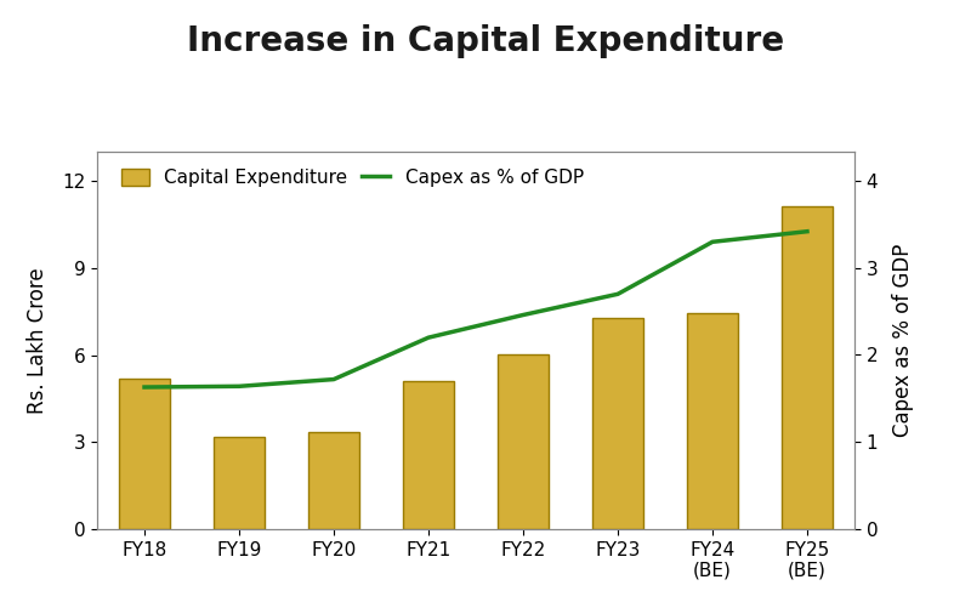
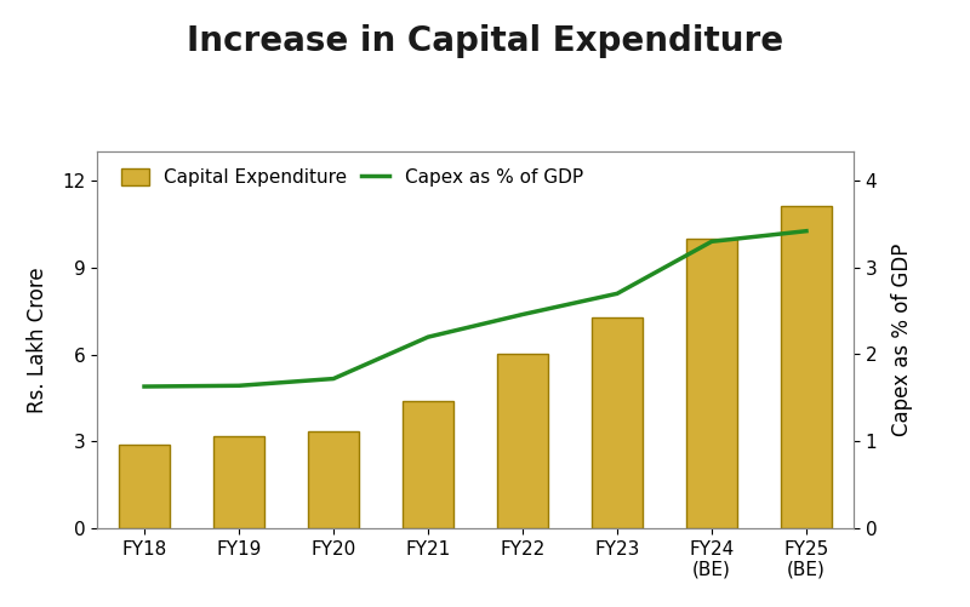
Capital Expenditure/FY18: 5.20 -> 2.87
Capital Expenditure/FY21: 5.10 -> 4.39
Capital Expenditure/FY24 (BE): 7.45 -> 10.00
